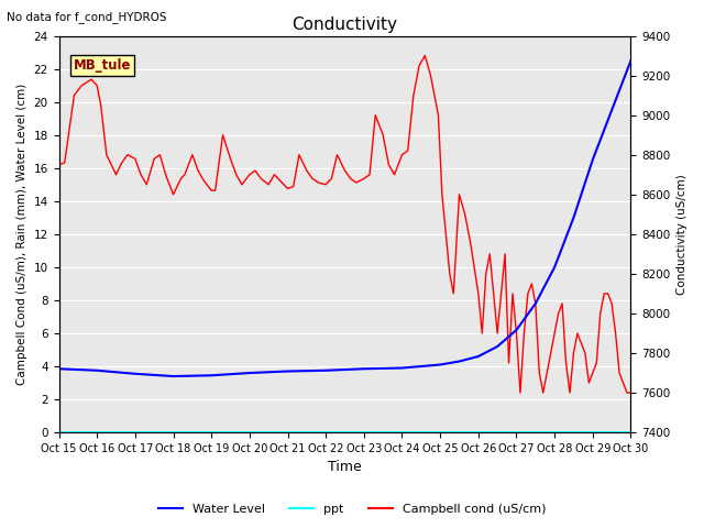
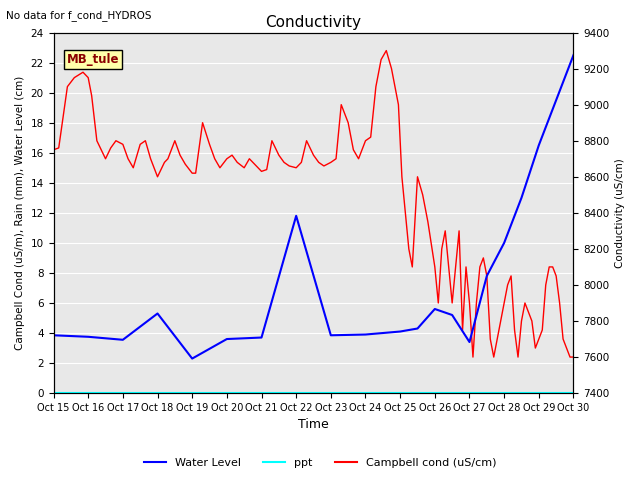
Water Level/Oct 18: 3.4 -> 5.3
Water Level/Oct 19: 3.5 -> 2.3
Water Level/Oct 22: 3.8 -> 11.8
Water Level/Oct 26: 4.6 -> 5.6
Water Level/Oct 27: 6.2 -> 3.4
